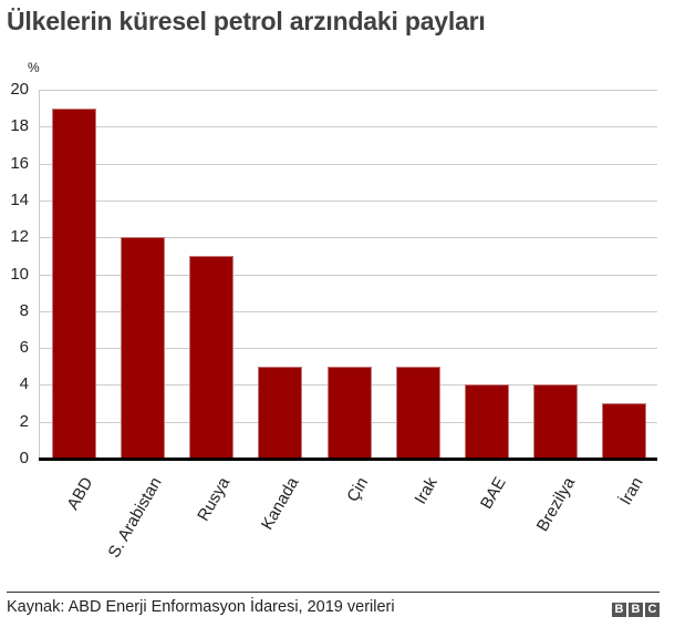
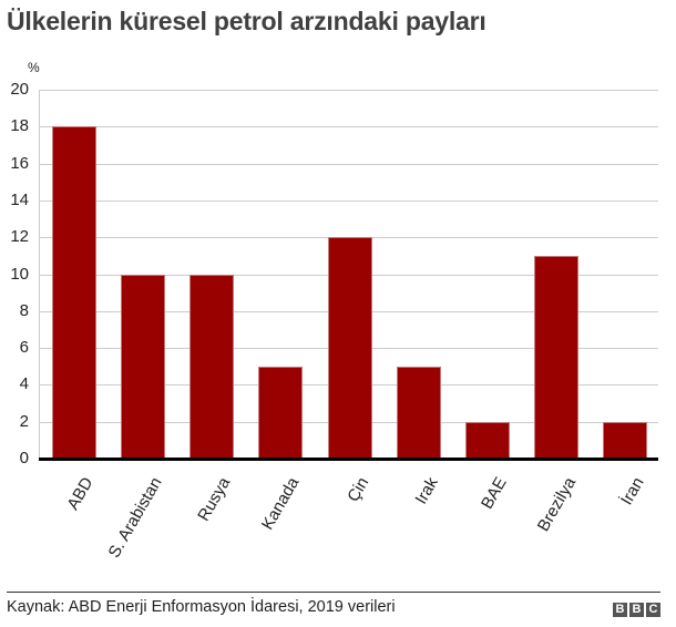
ABD: 19 -> 18
S. Arabistan: 12 -> 10
Rusya: 11 -> 10
Çin: 5 -> 12
BAE: 4 -> 2
Brezilya: 4 -> 11
İran: 3 -> 2
